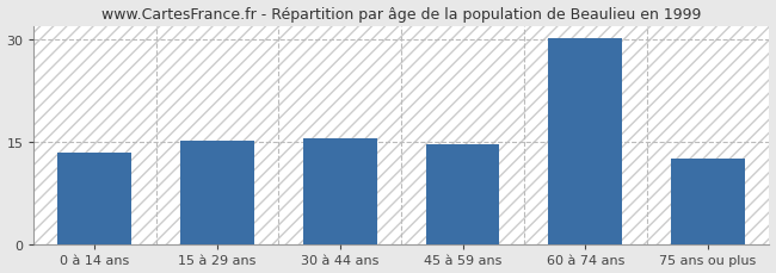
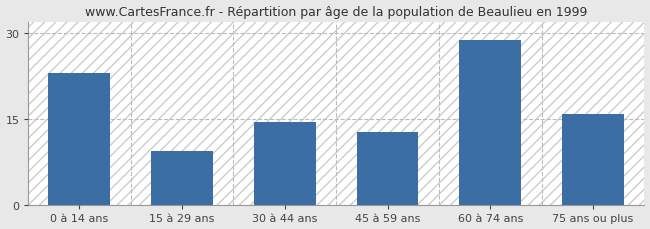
0 à 14 ans: 13.5 -> 23.0
15 à 29 ans: 15.1 -> 9.4
30 à 44 ans: 15.5 -> 14.4
45 à 59 ans: 14.7 -> 12.8
60 à 74 ans: 30.1 -> 28.8
75 ans ou plus: 12.5 -> 15.8
